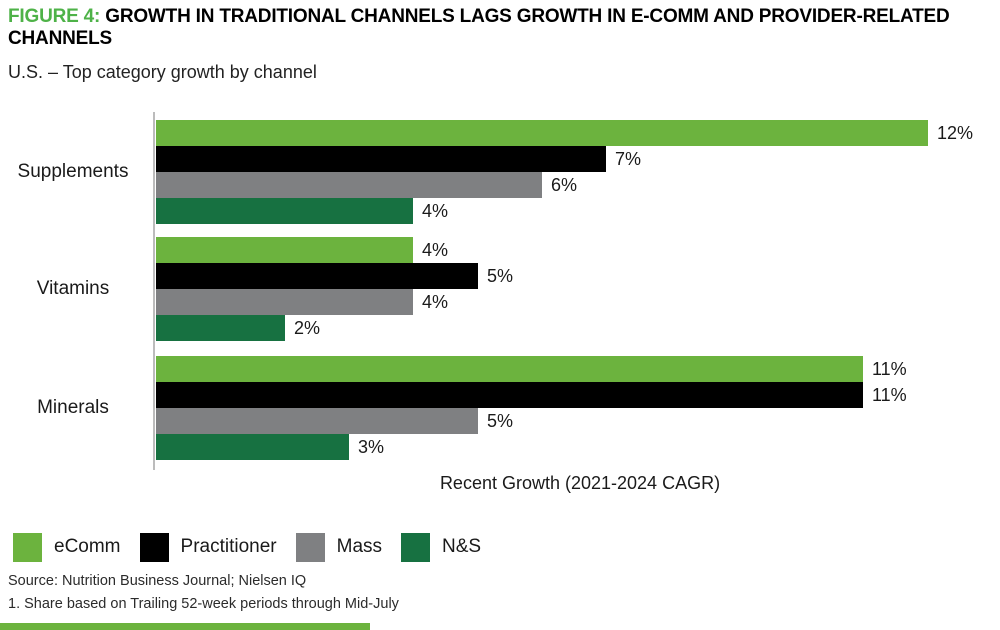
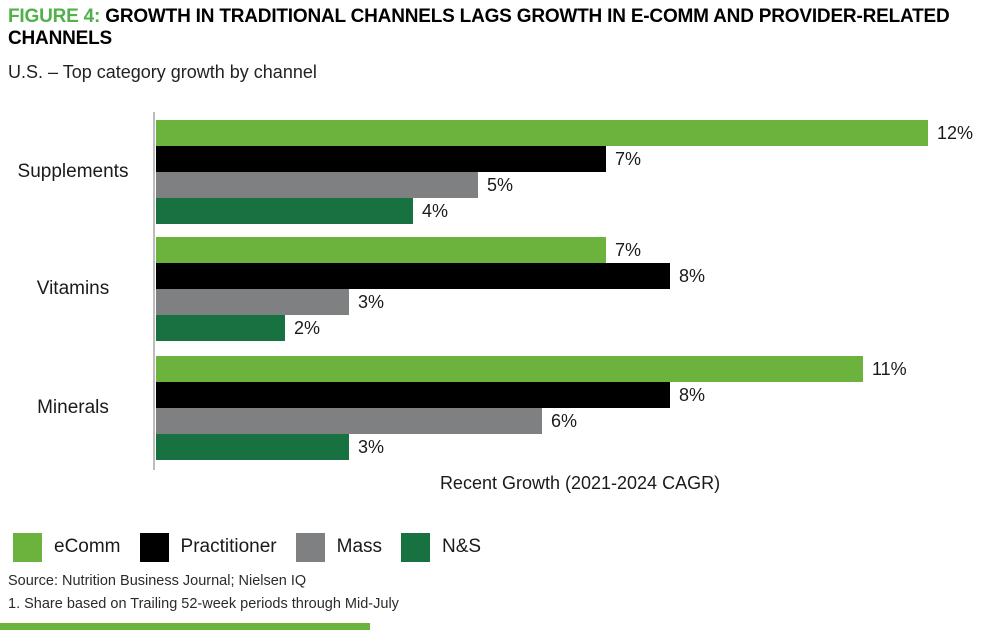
Mass/Supplements: 6% -> 5%
eComm/Vitamins: 4% -> 7%
Practitioner/Vitamins: 5% -> 8%
Mass/Vitamins: 4% -> 3%
Practitioner/Minerals: 11% -> 8%
Mass/Minerals: 5% -> 6%
